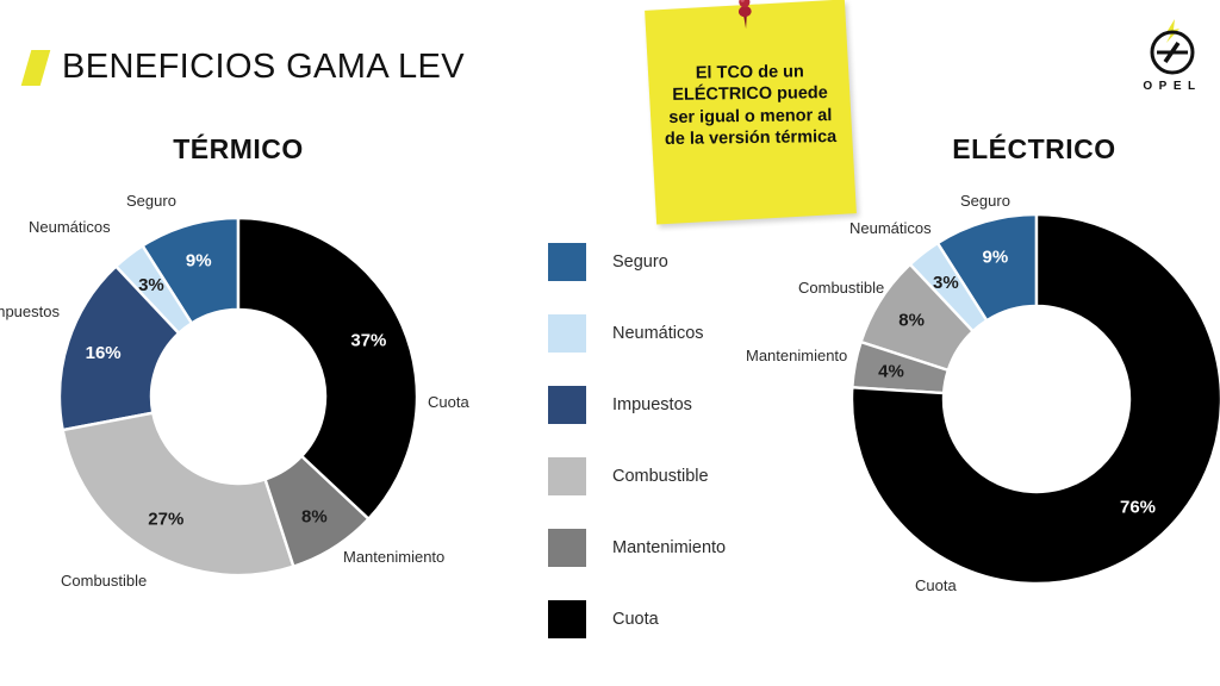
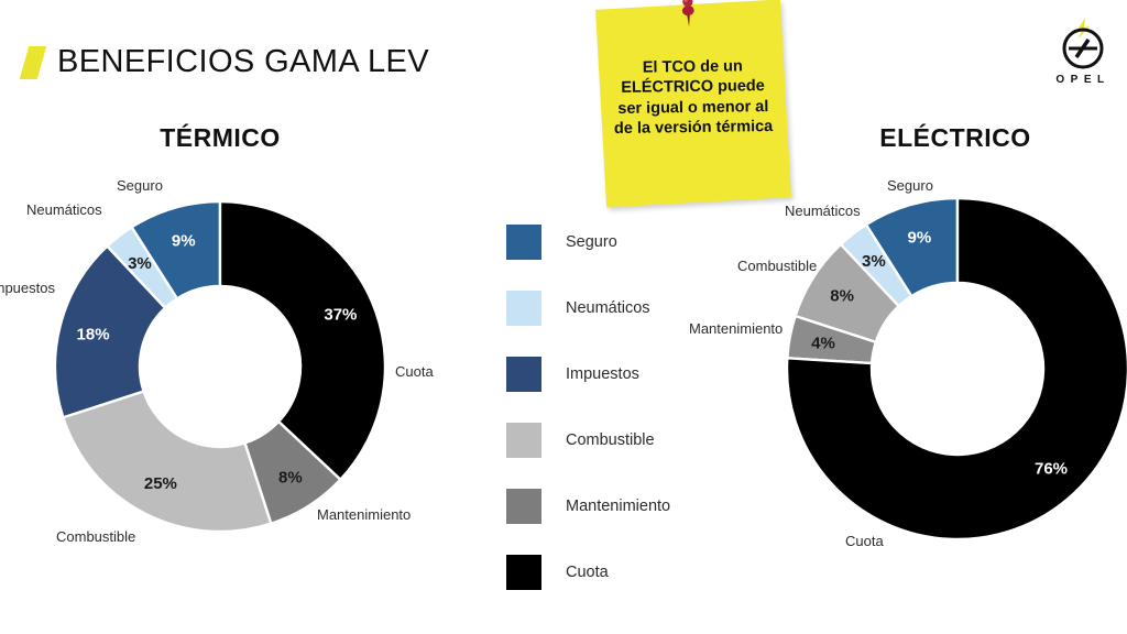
TÉRMICO/Impuestos: 16% -> 18%
TÉRMICO/Combustible: 27% -> 25%
